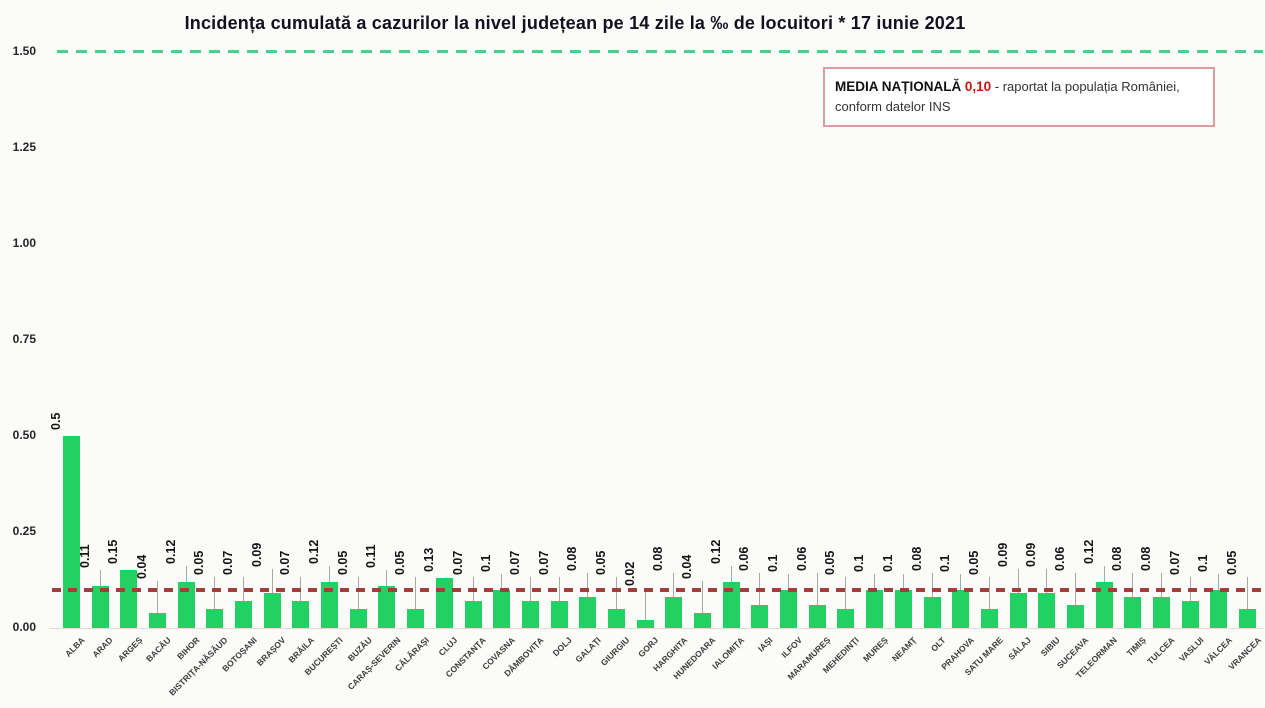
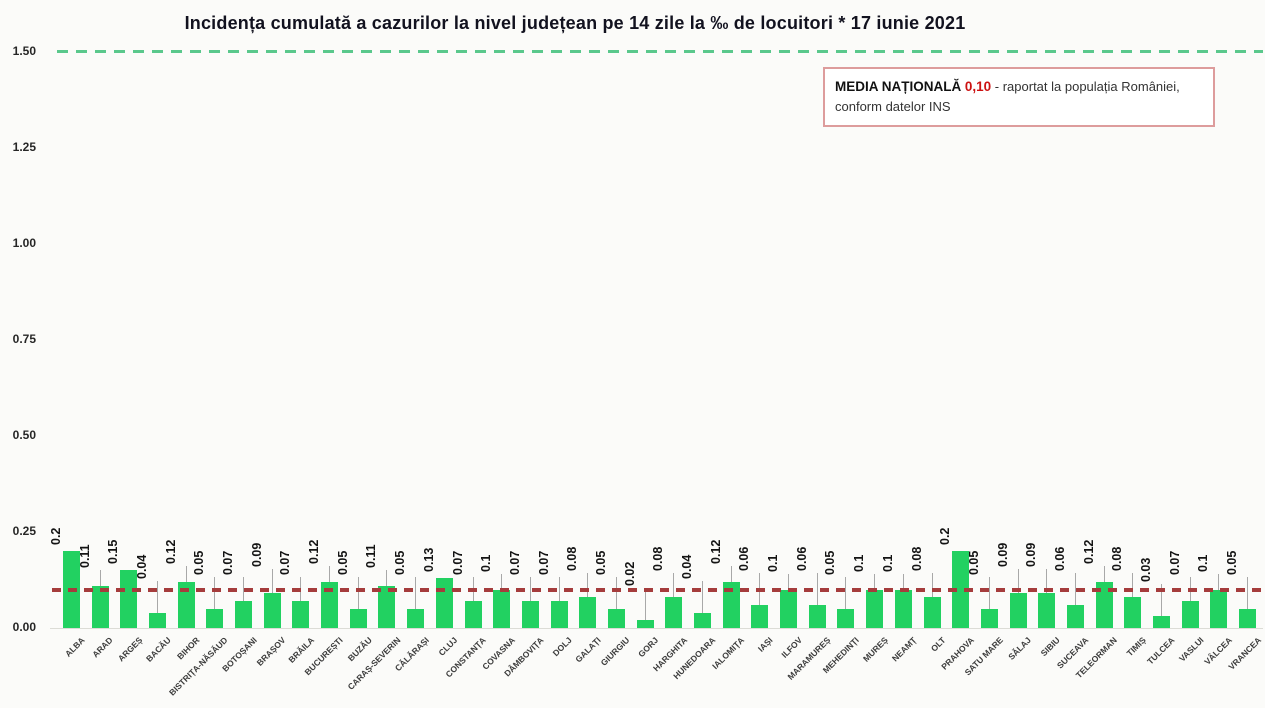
ALBA: 0.5 -> 0.2
PRAHOVA: 0.1 -> 0.2
TULCEA: 0.08 -> 0.03
